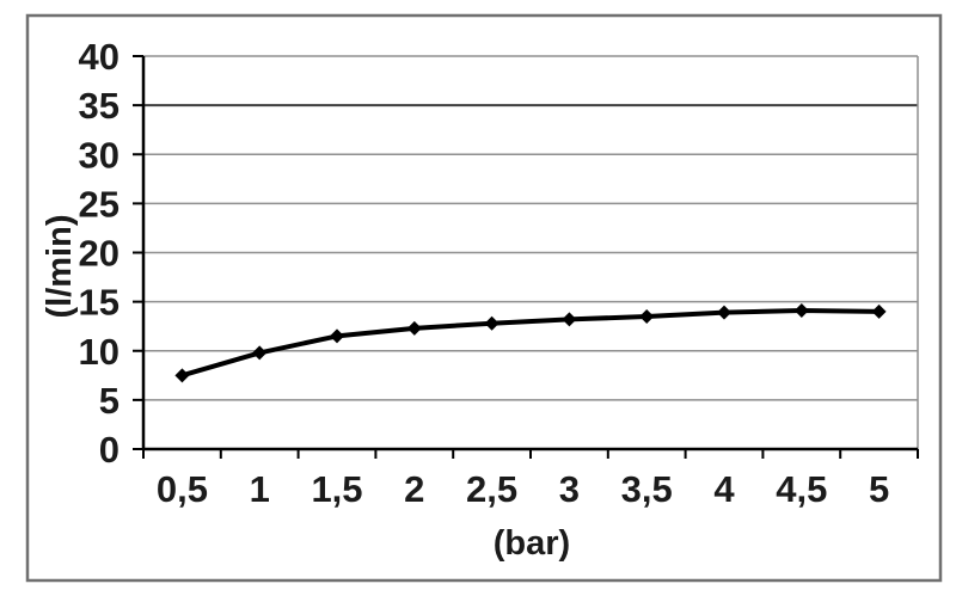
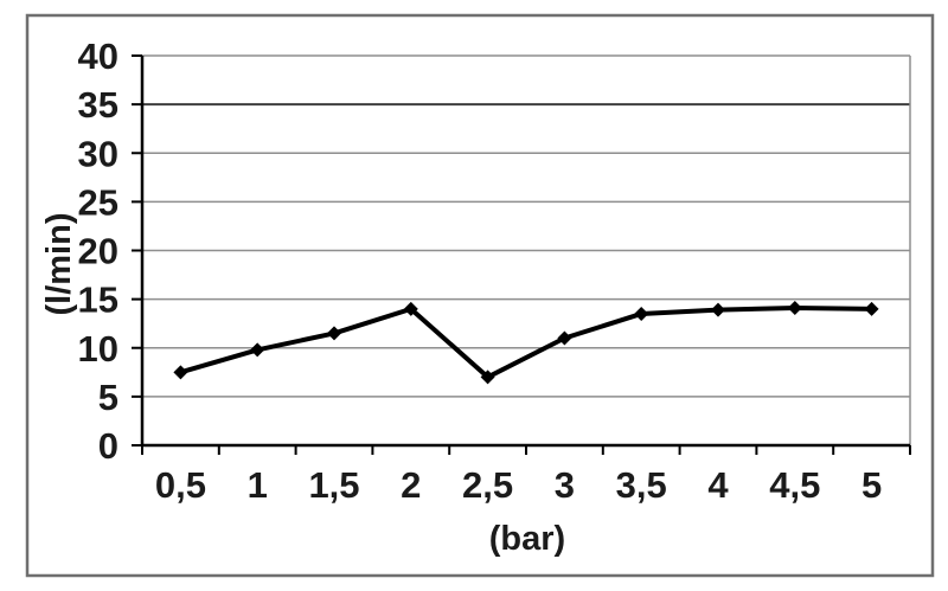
2: 12 -> 14
2,5: 13 -> 7
3: 13 -> 11
